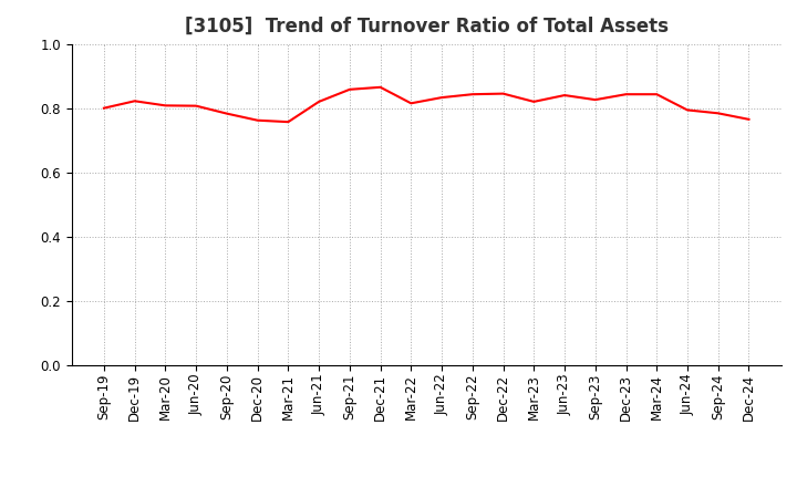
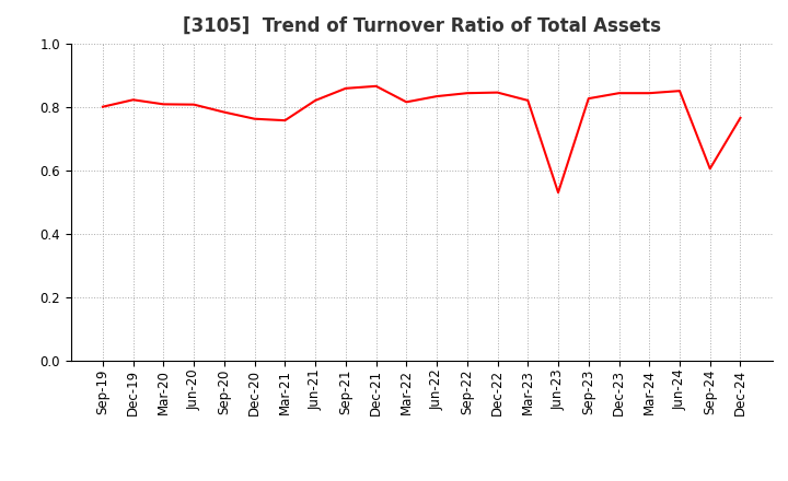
Jun-23: 0.840 -> 0.530
Jun-24: 0.794 -> 0.850
Sep-24: 0.784 -> 0.605
